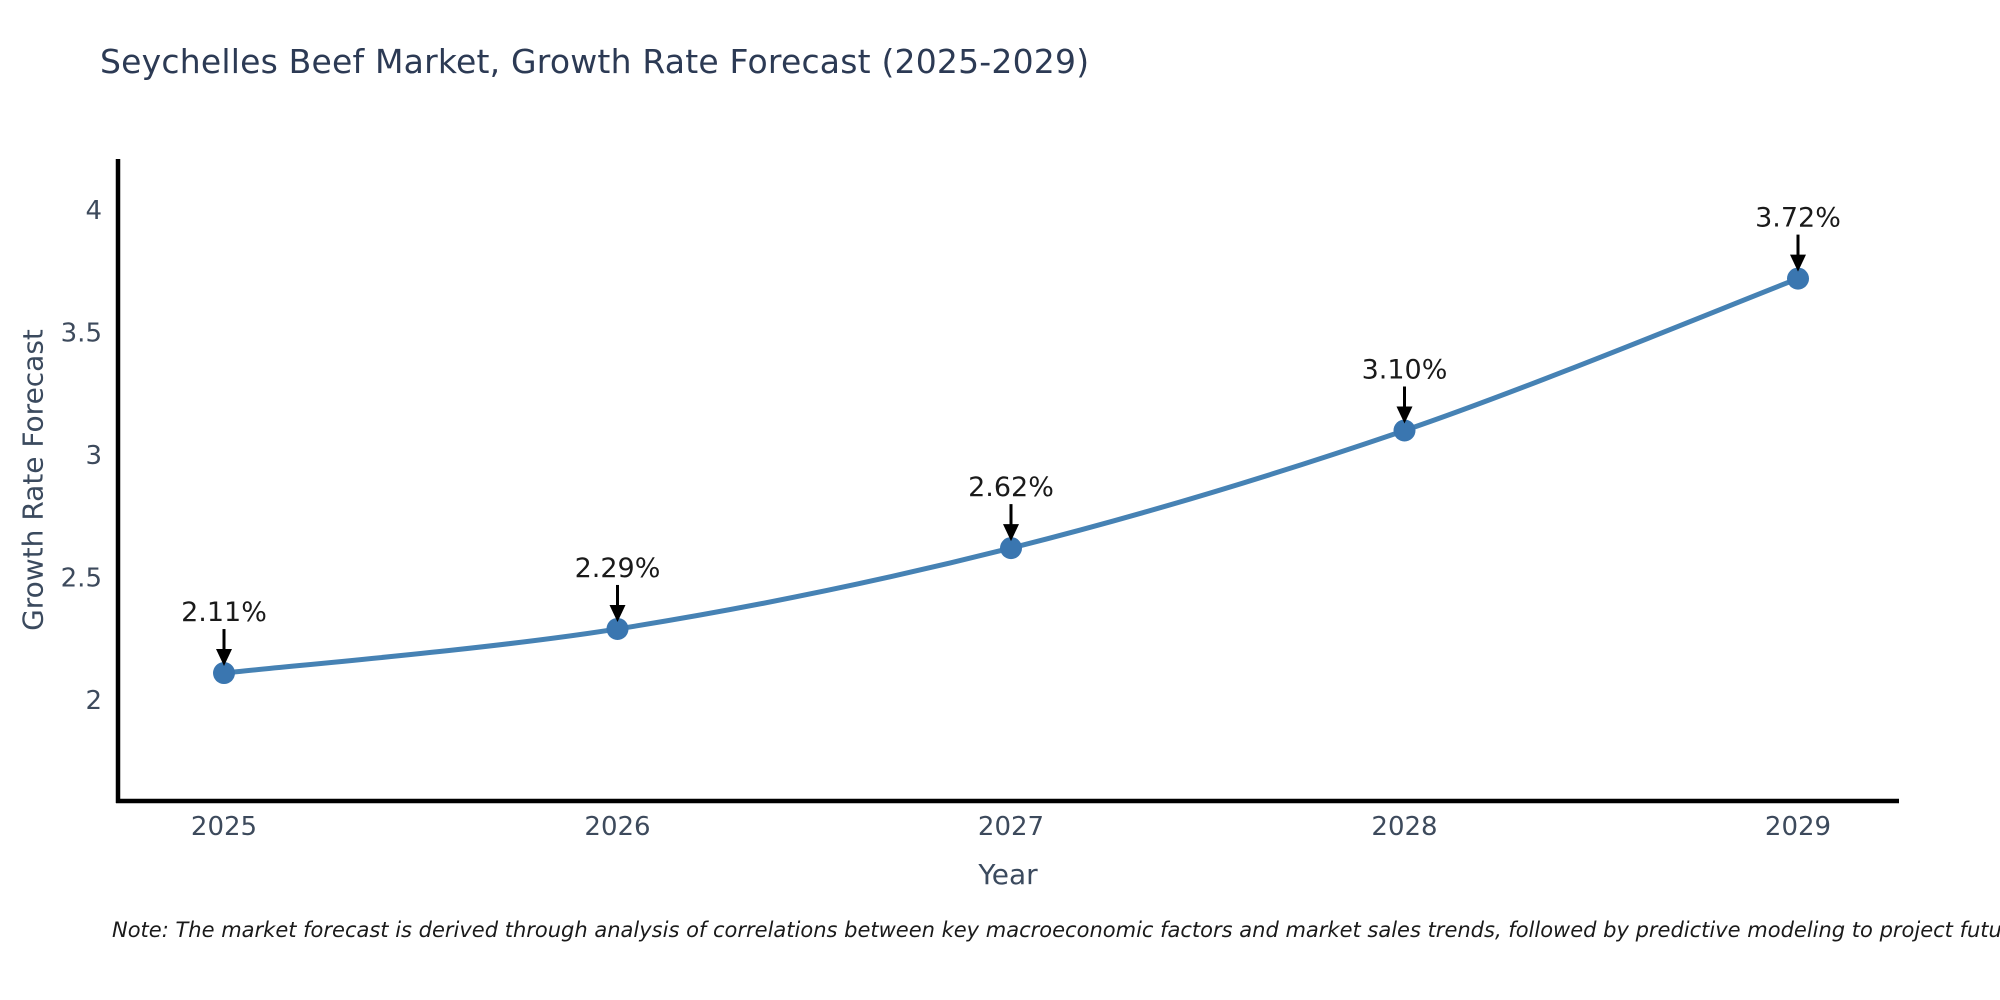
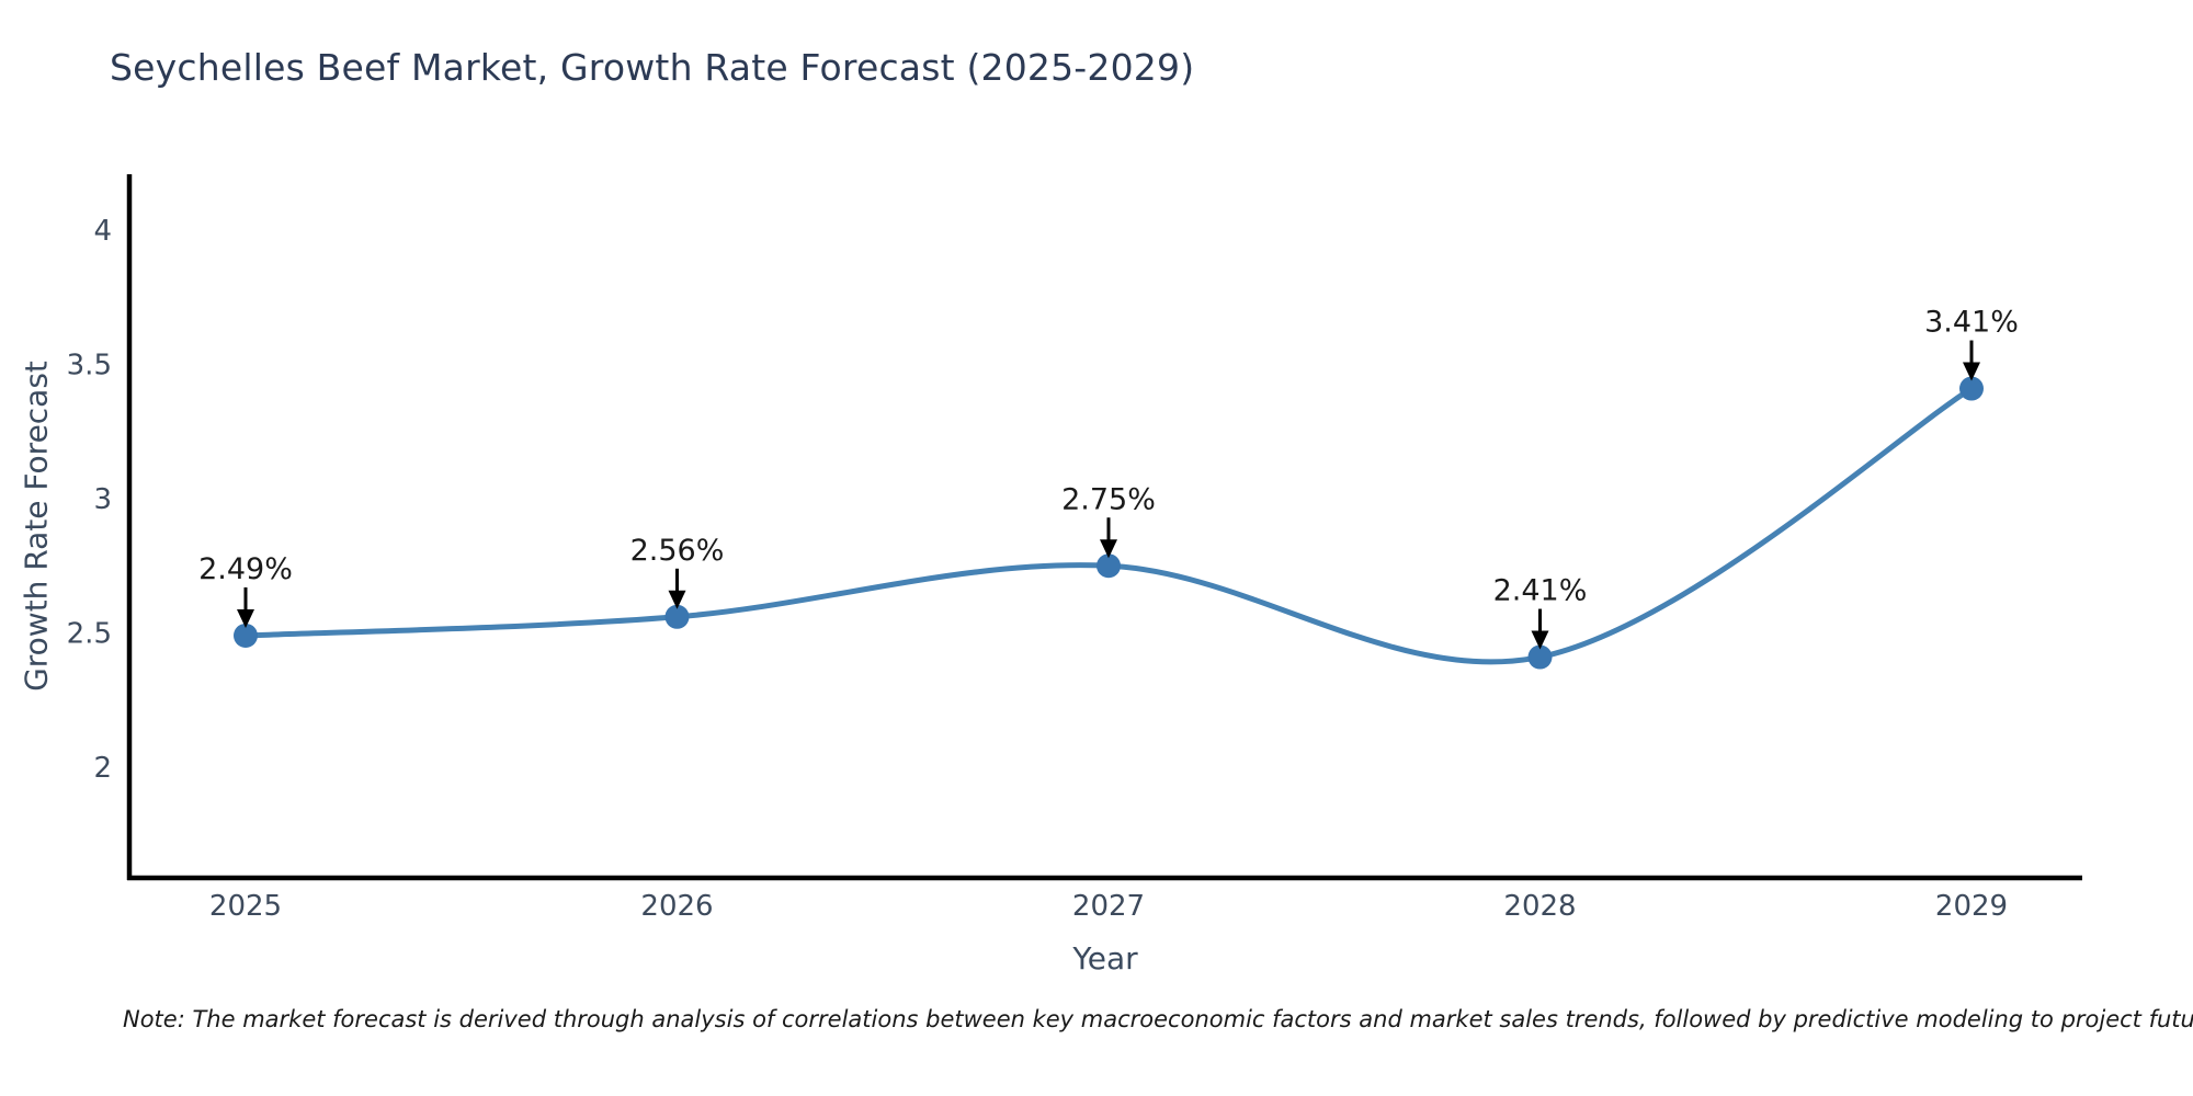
2025: 2.11% -> 2.49%
2026: 2.29% -> 2.56%
2027: 2.62% -> 2.75%
2028: 3.10% -> 2.41%
2029: 3.72% -> 3.41%
